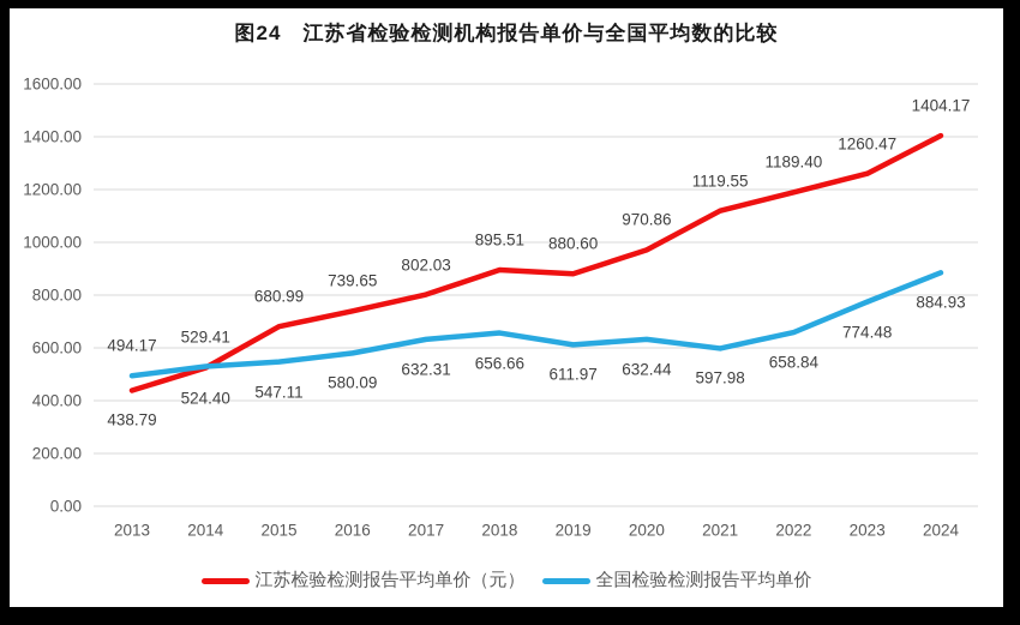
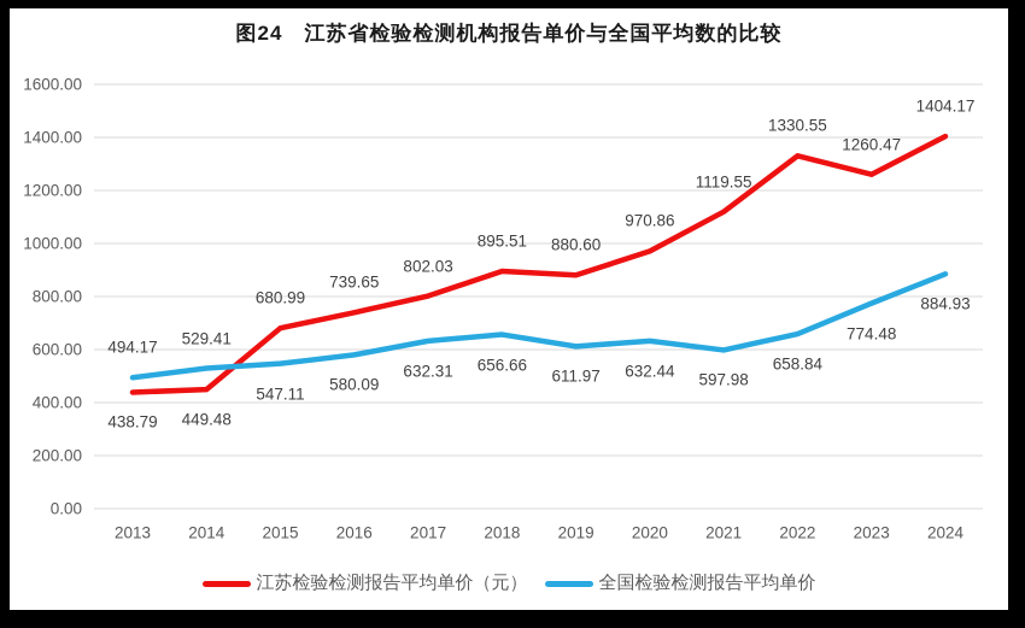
江苏检验检测报告平均单价（元）/2014: 524.40 -> 449.48
江苏检验检测报告平均单价（元）/2022: 1189.40 -> 1330.55
